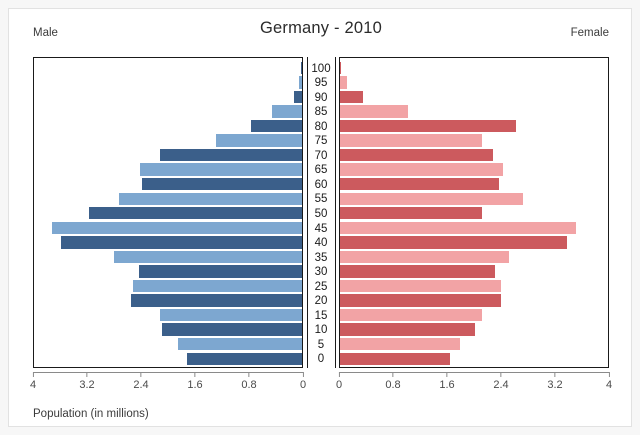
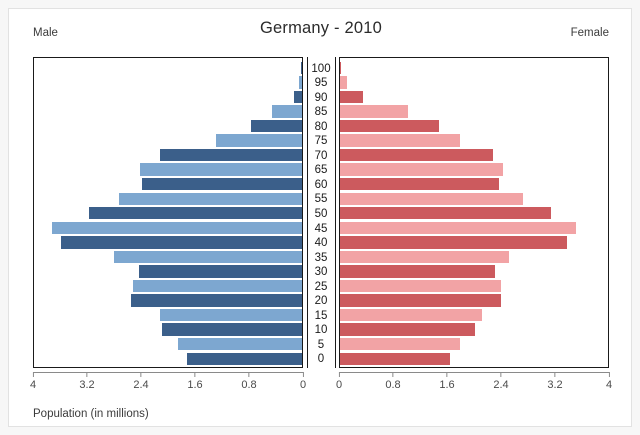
Female/50: 2.1 -> 3.1
Female/75: 2.1 -> 1.8
Female/80: 2.6 -> 1.5
